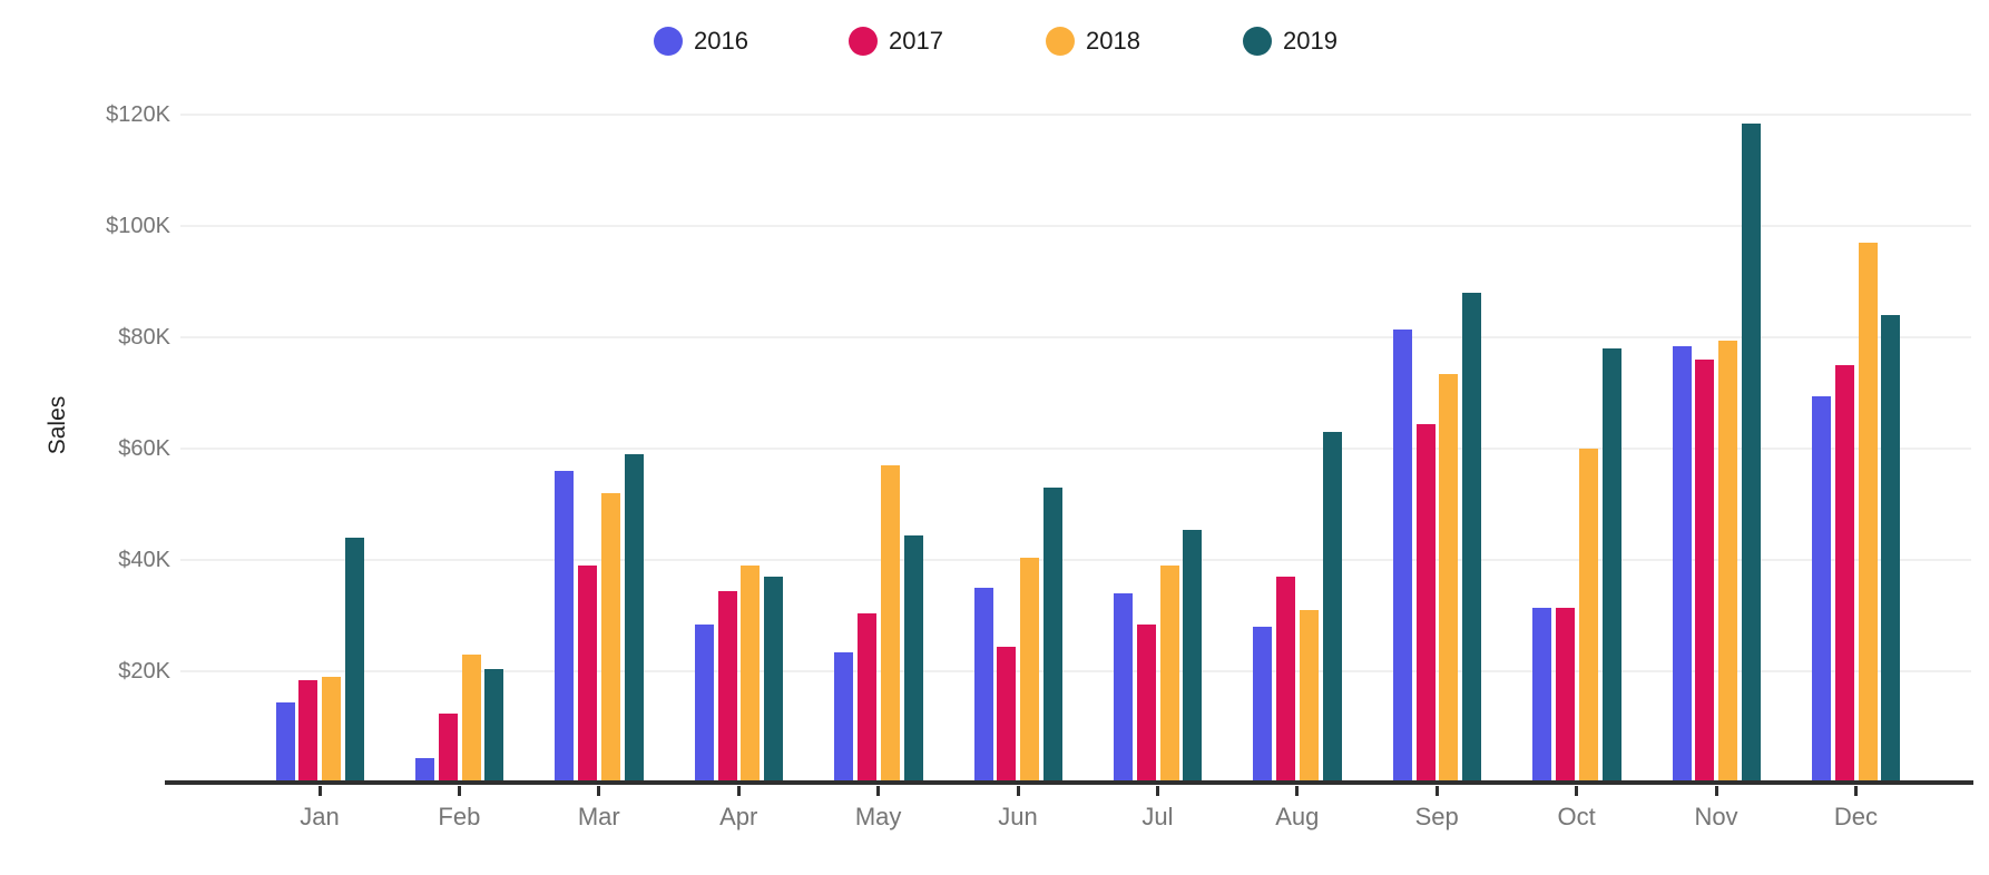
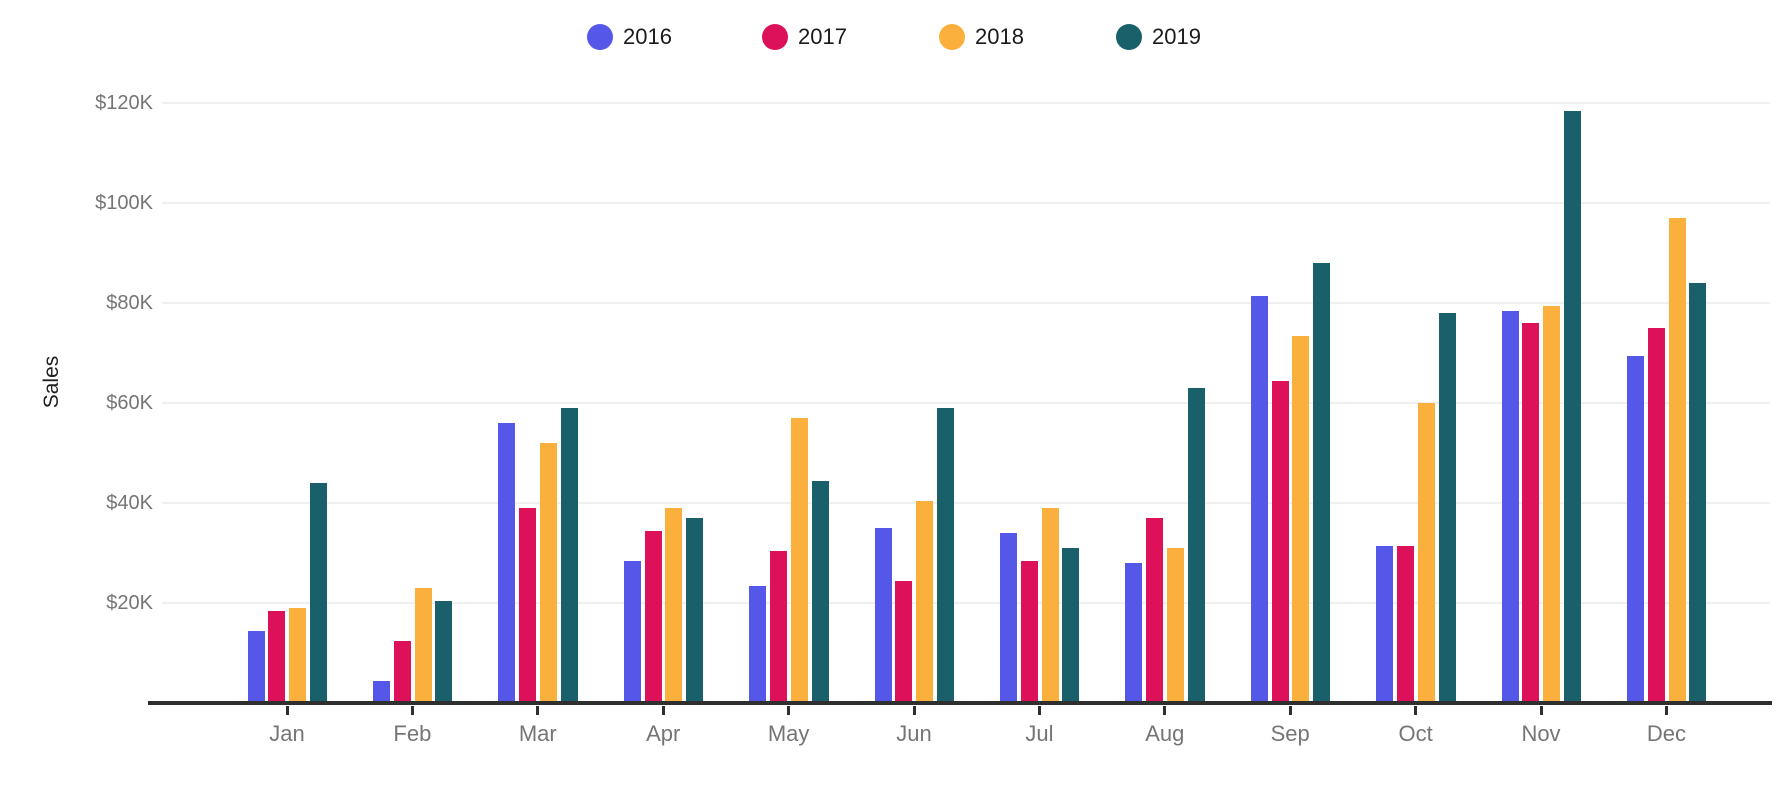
2019/Jun: $53K -> $59K
2019/Jul: $46K -> $31K
